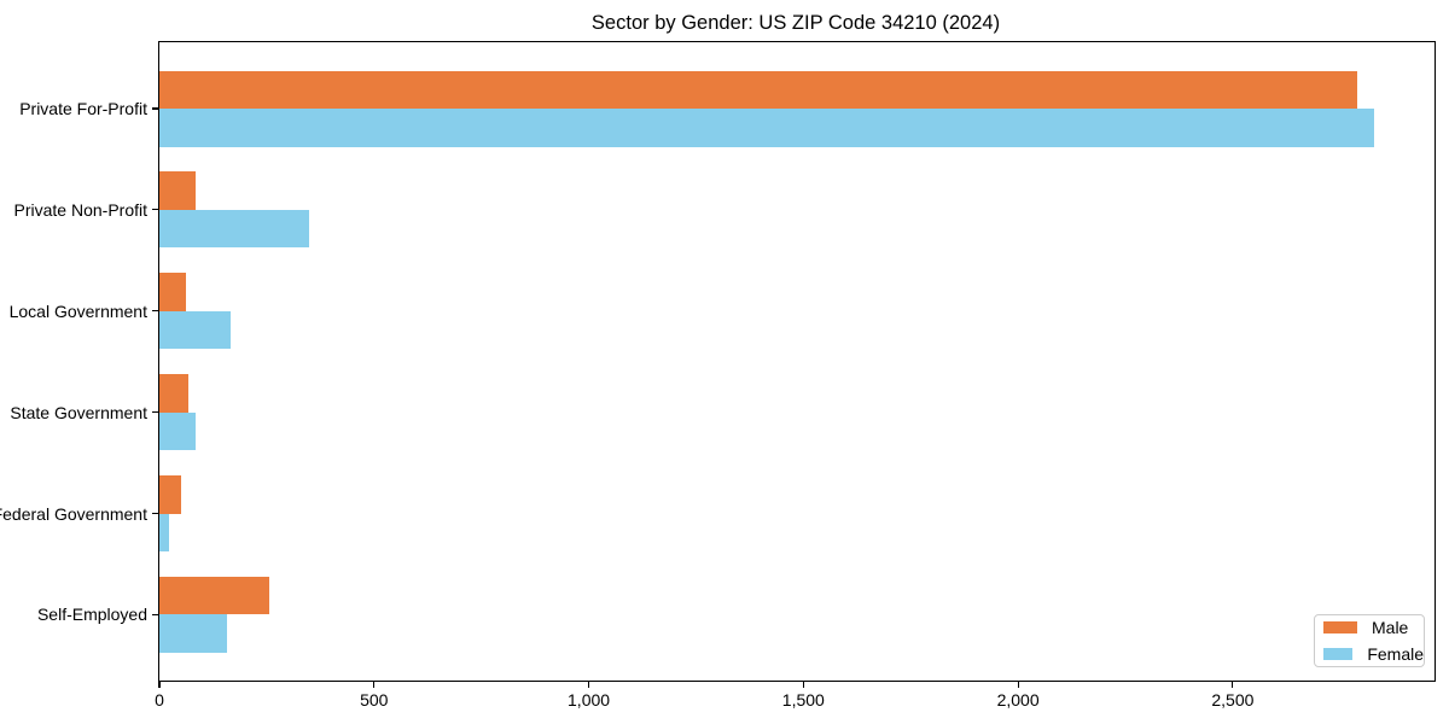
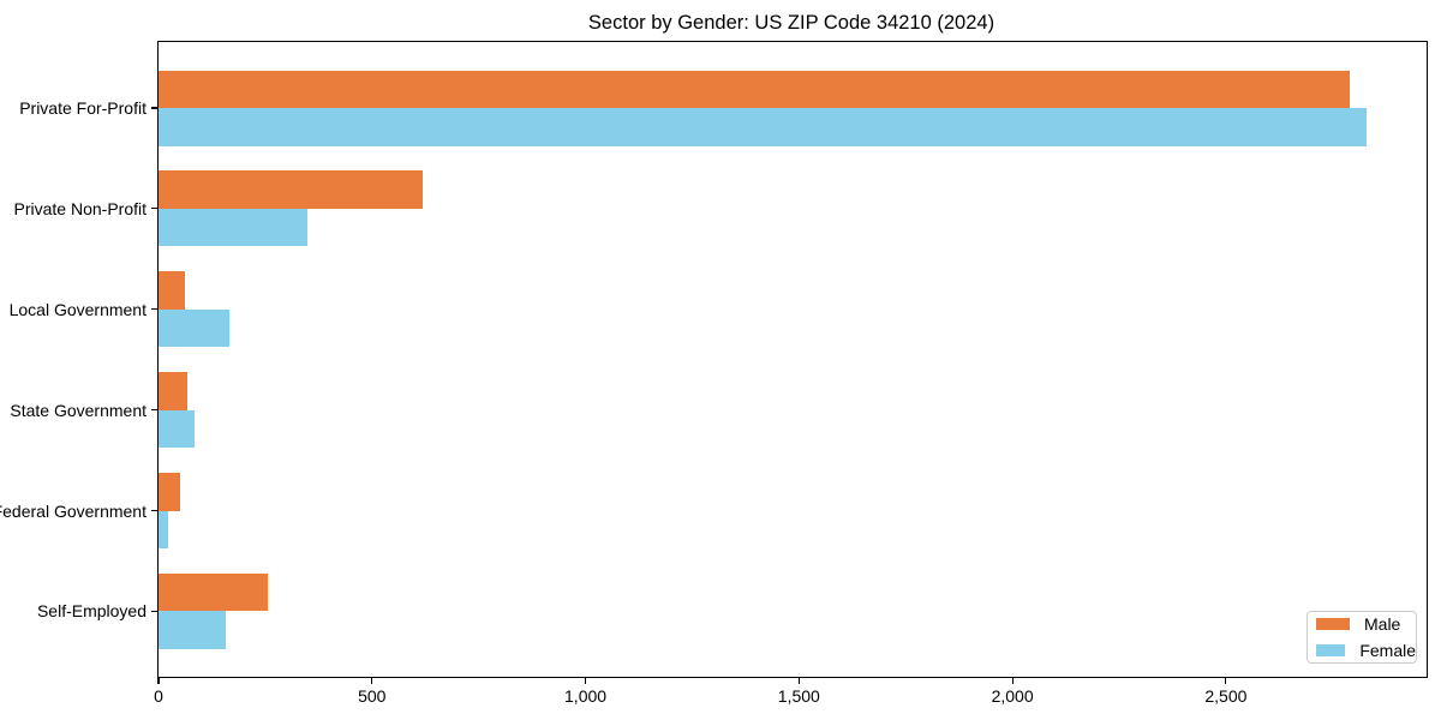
Male/Private Non-Profit: 80 -> 620
